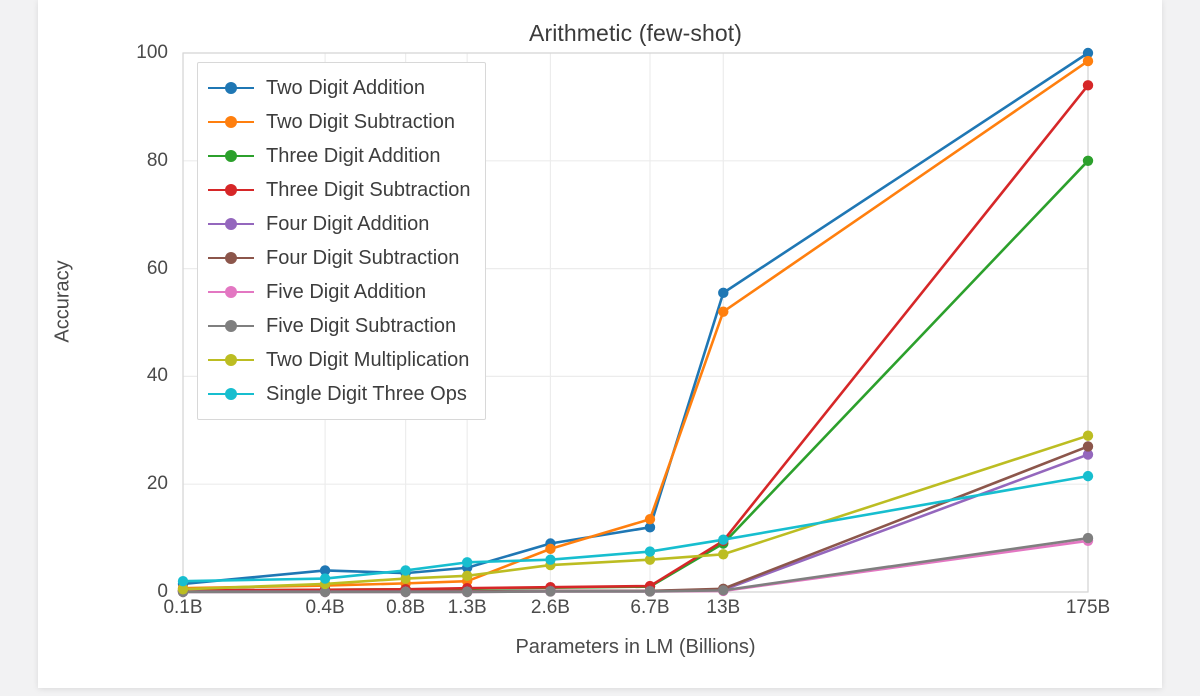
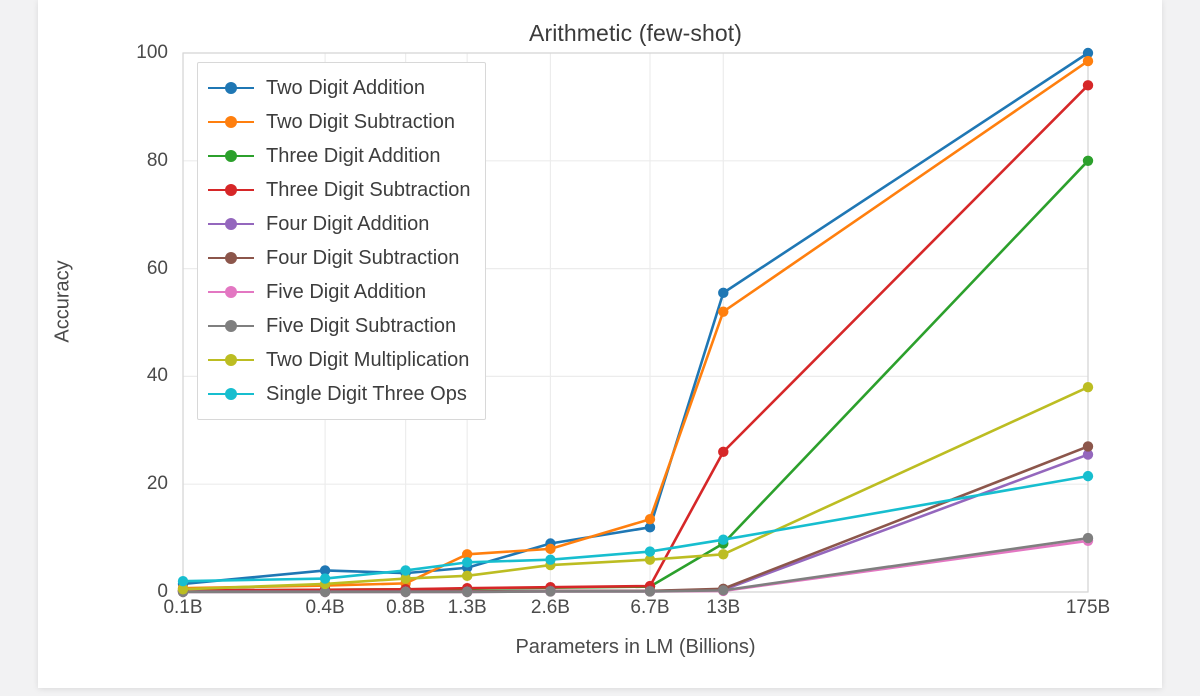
Two Digit Subtraction/1.3B: 2 -> 7
Three Digit Subtraction/13B: 10 -> 26
Two Digit Multiplication/175B: 29 -> 38
